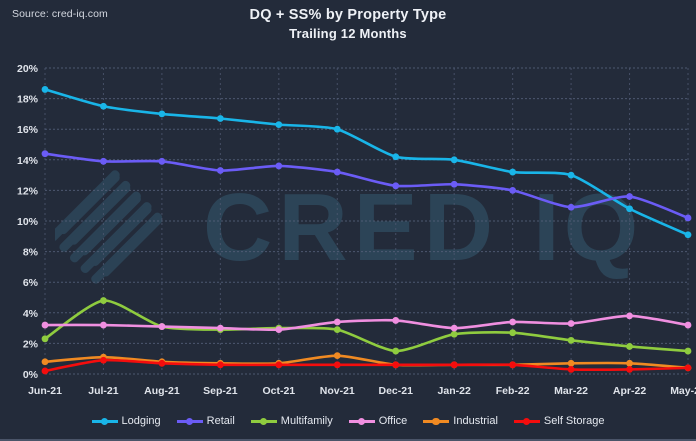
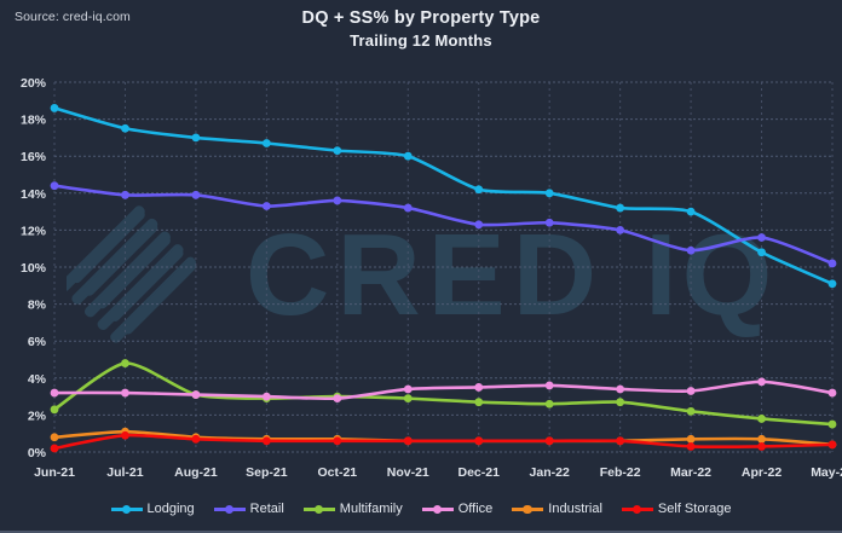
Industrial/Nov-21: 1.2% -> 0.6%
Multifamily/Dec-21: 1.5% -> 2.7%
Office/Jan-22: 3.0% -> 3.6%
